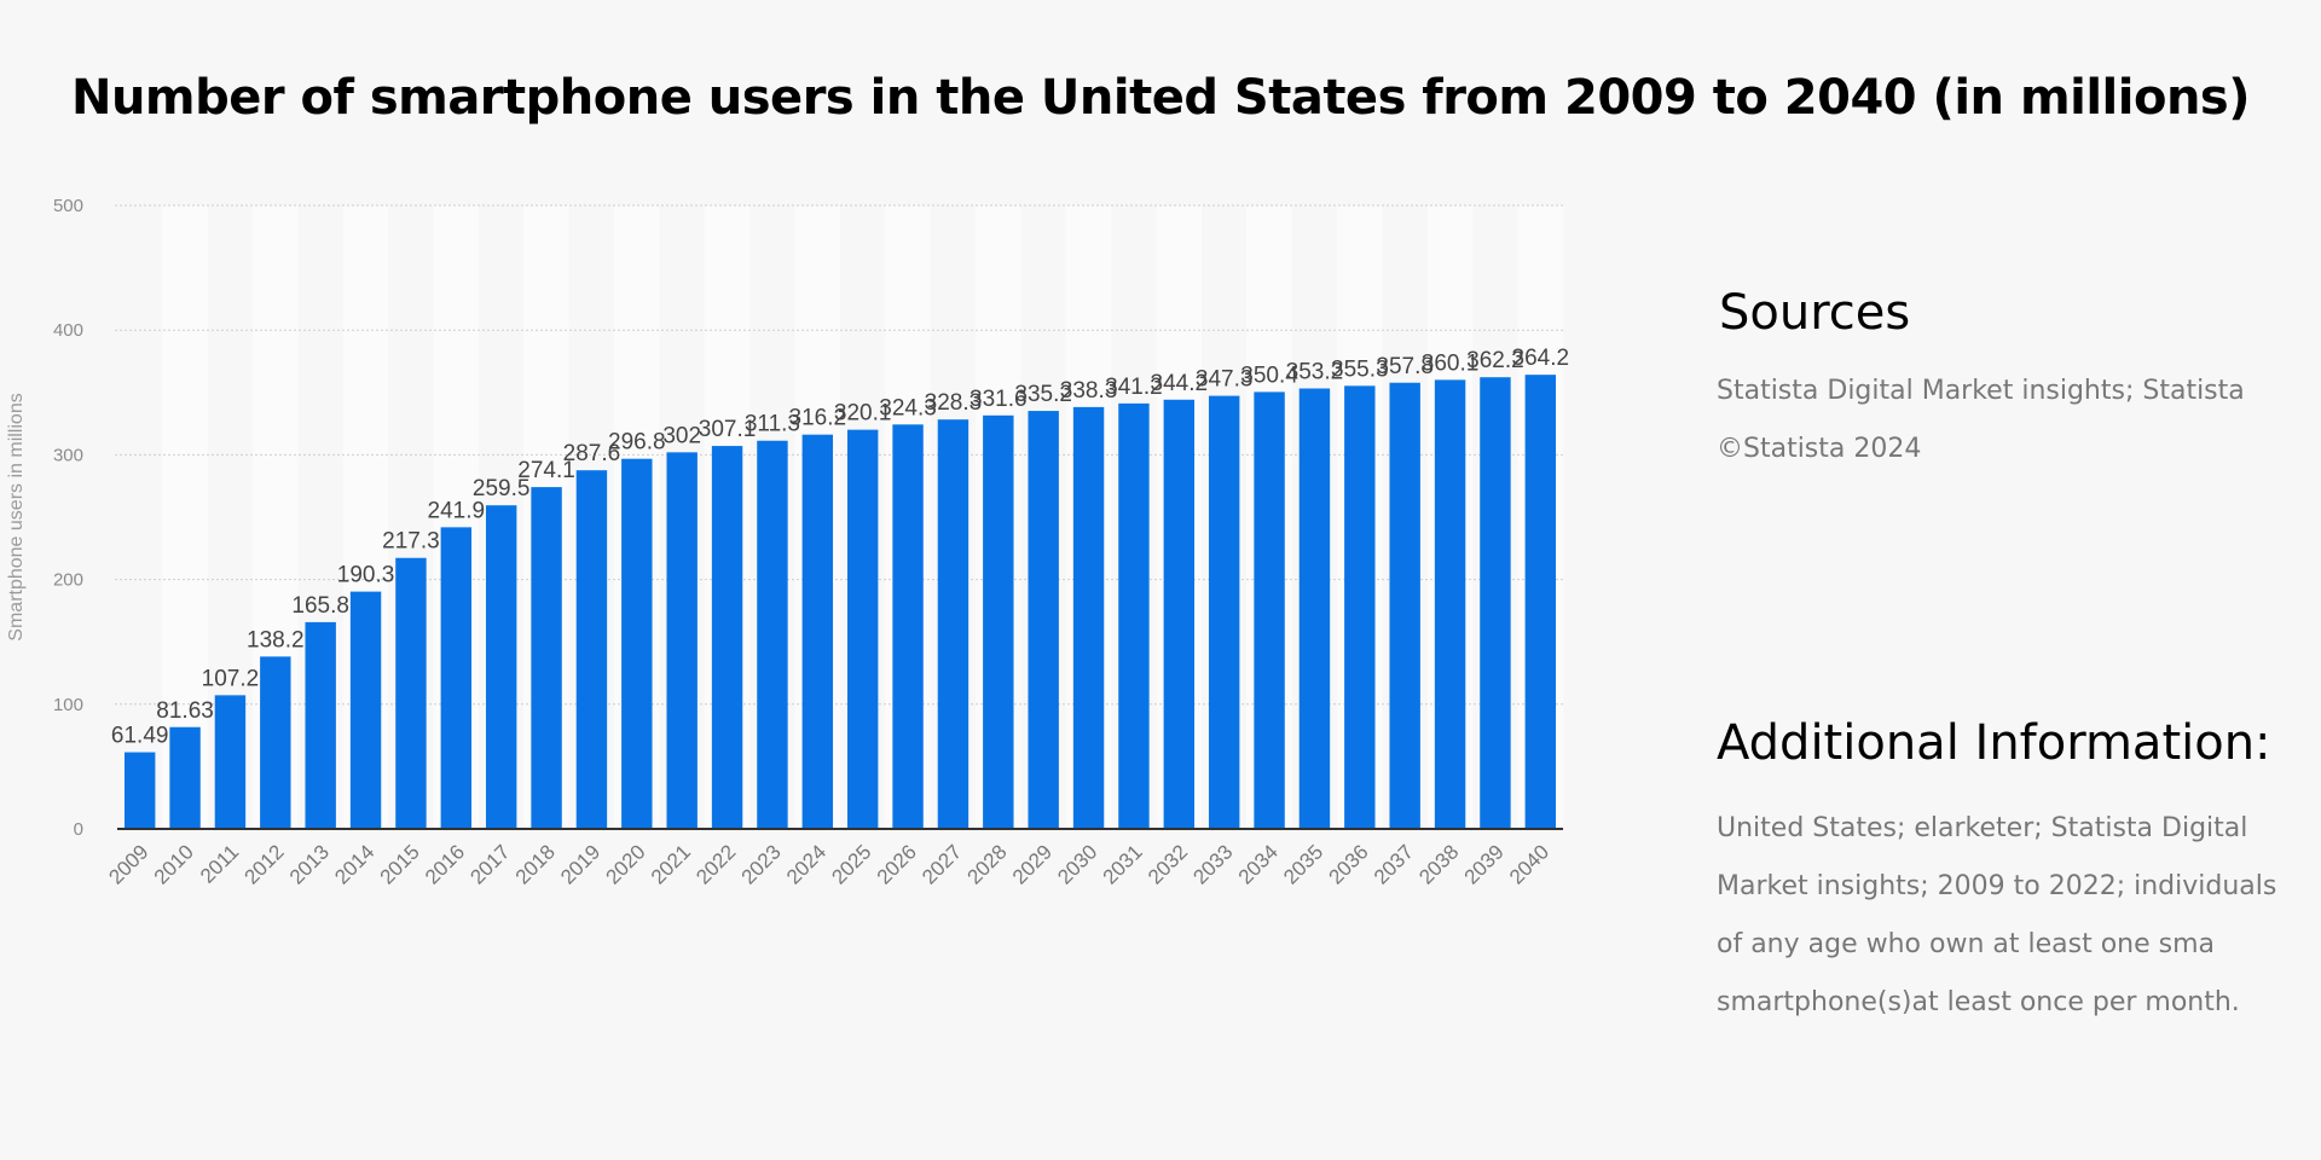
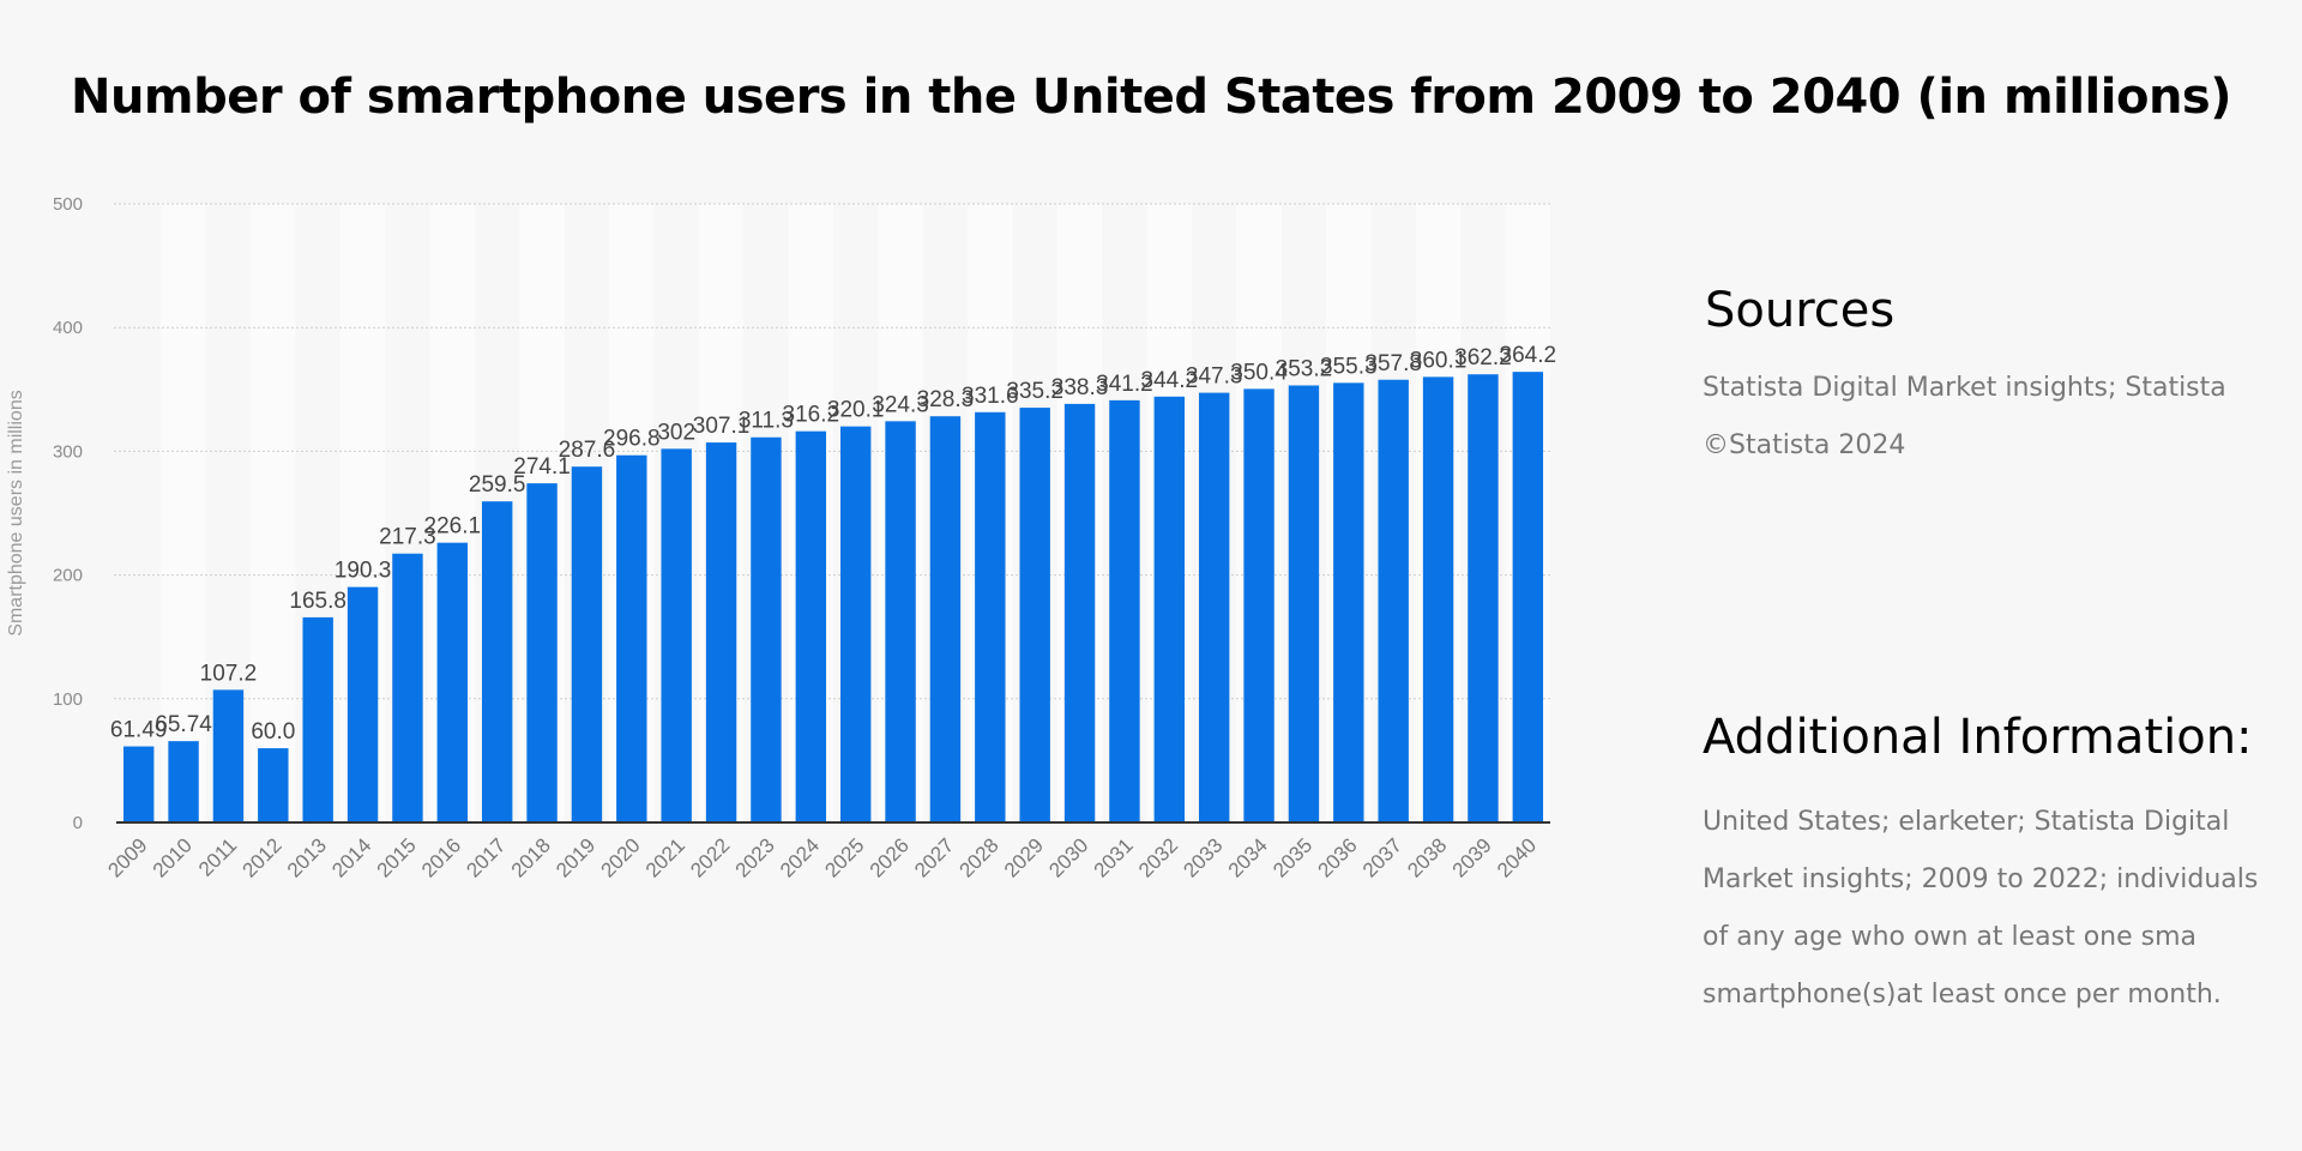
2010: 81.63 -> 65.74
2012: 138.2 -> 60.0
2016: 241.9 -> 226.1
